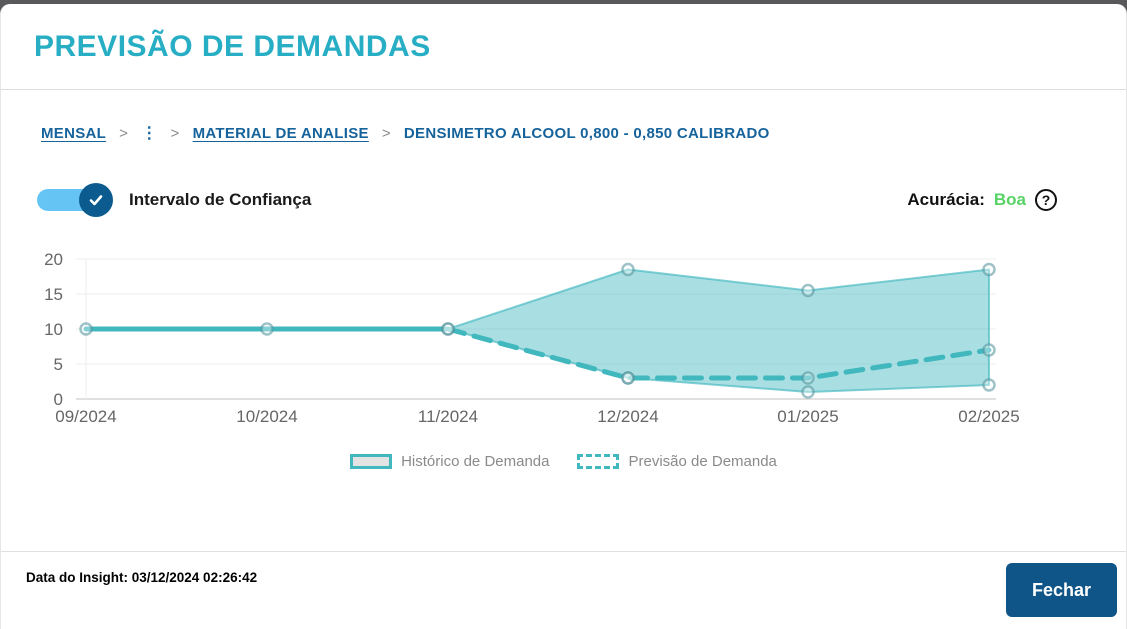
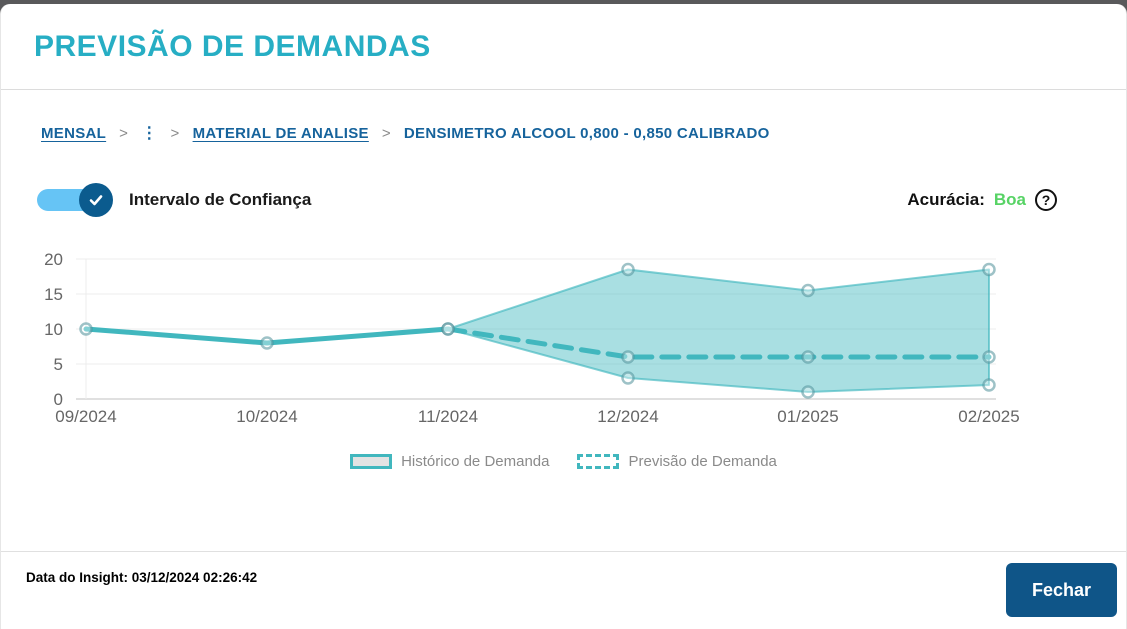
Histórico de Demanda/10/2024: 10 -> 8
Previsão de Demanda/12/2024: 3 -> 6
Previsão de Demanda/01/2025: 3 -> 6
Previsão de Demanda/02/2025: 7 -> 6
